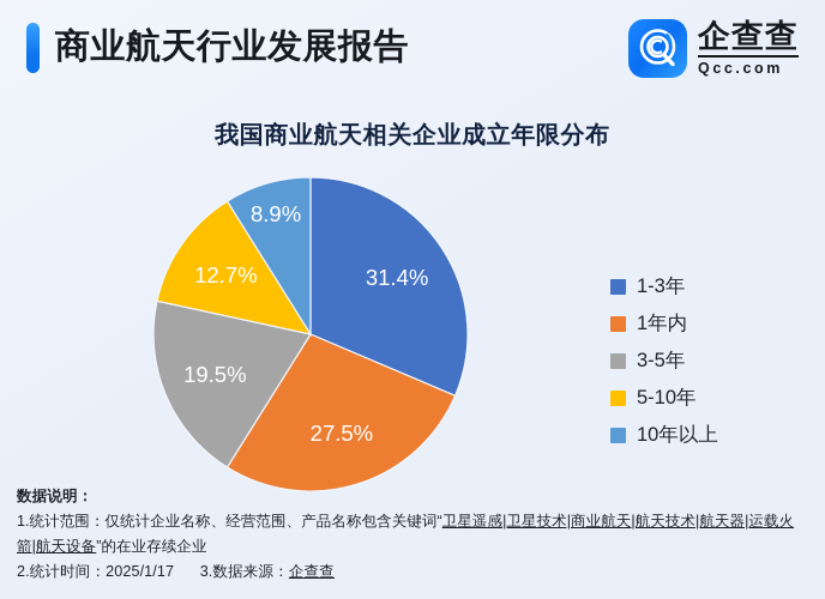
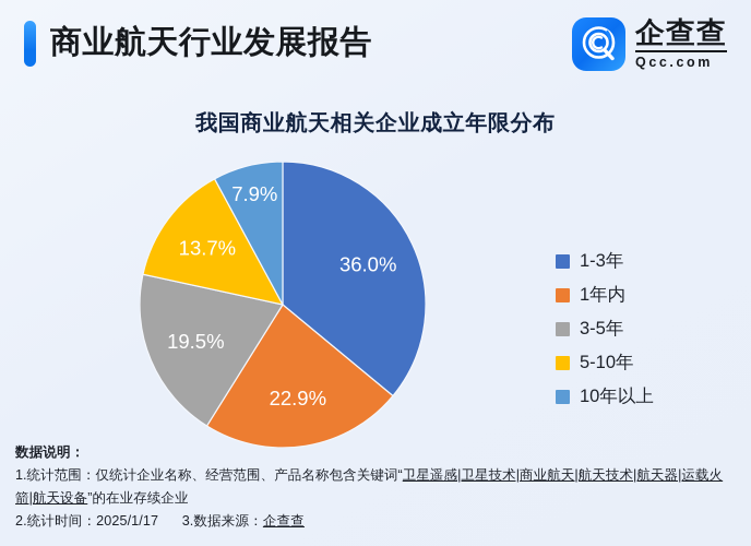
1-3年: 31.4% -> 36.0%
1年内: 27.5% -> 22.9%
5-10年: 12.7% -> 13.7%
10年以上: 8.9% -> 7.9%
